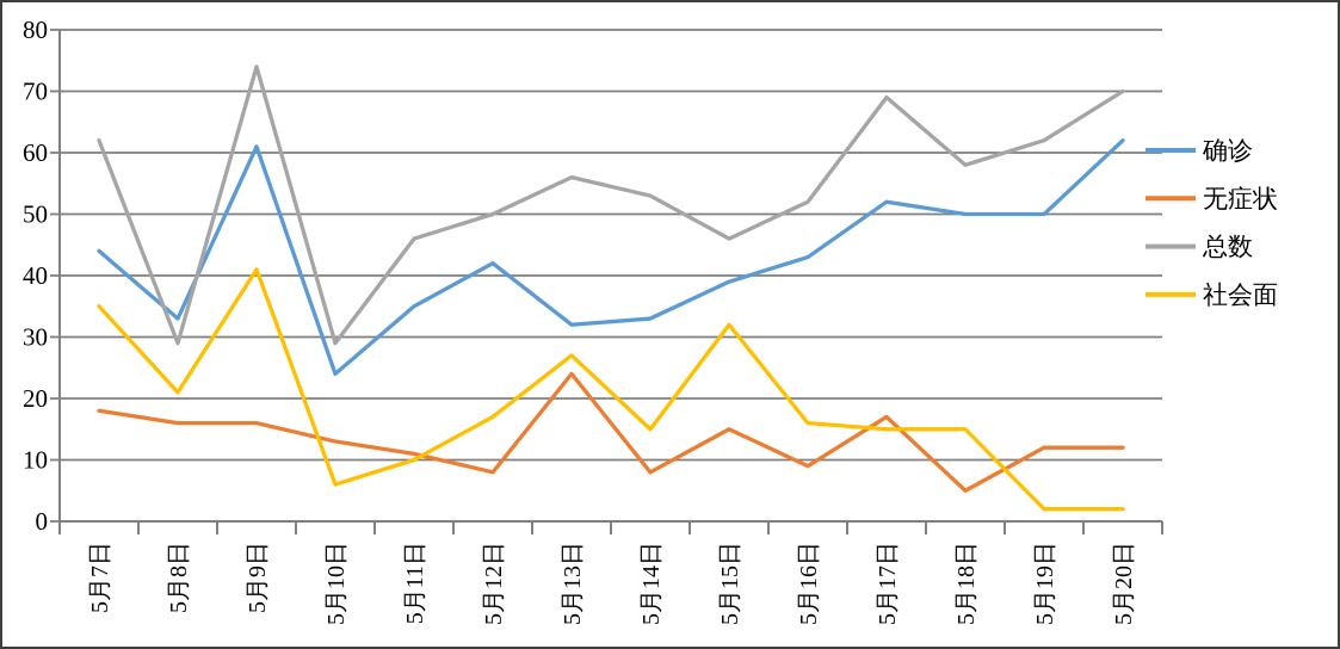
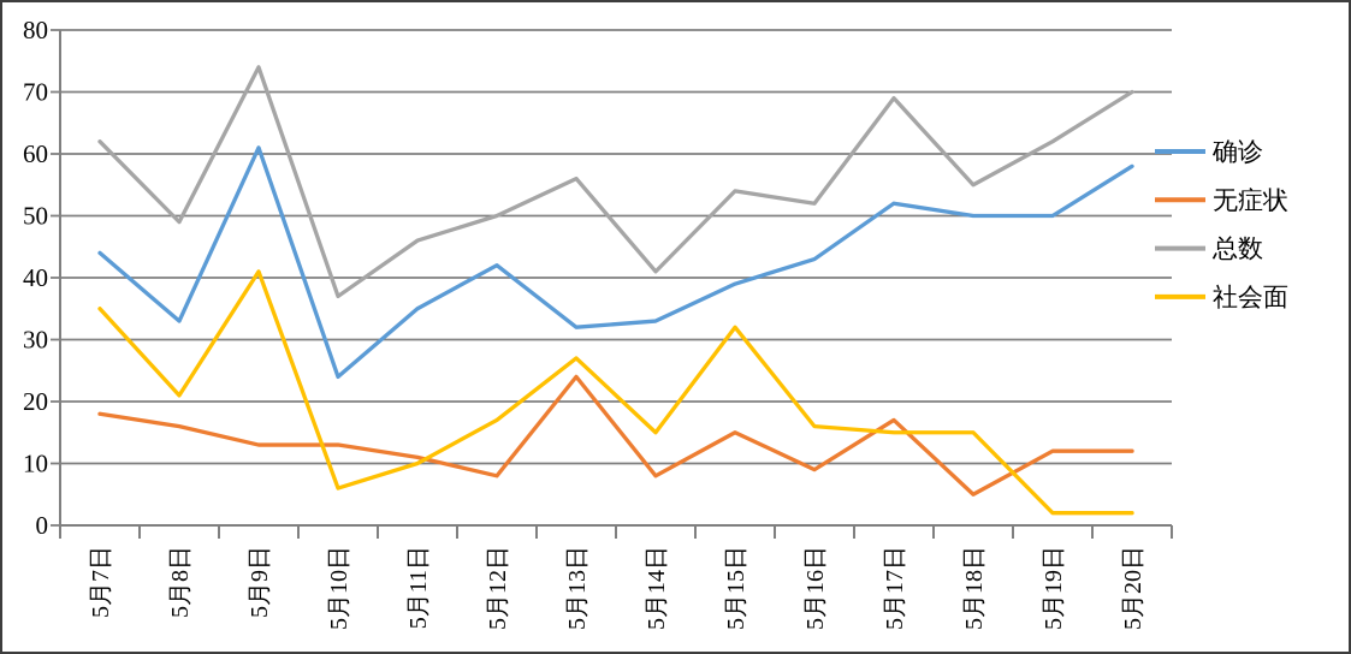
总数/5月8日: 29 -> 49
无症状/5月9日: 16 -> 13
总数/5月10日: 29 -> 37
总数/5月14日: 53 -> 41
总数/5月15日: 46 -> 54
总数/5月18日: 58 -> 55
确诊/5月20日: 62 -> 58
